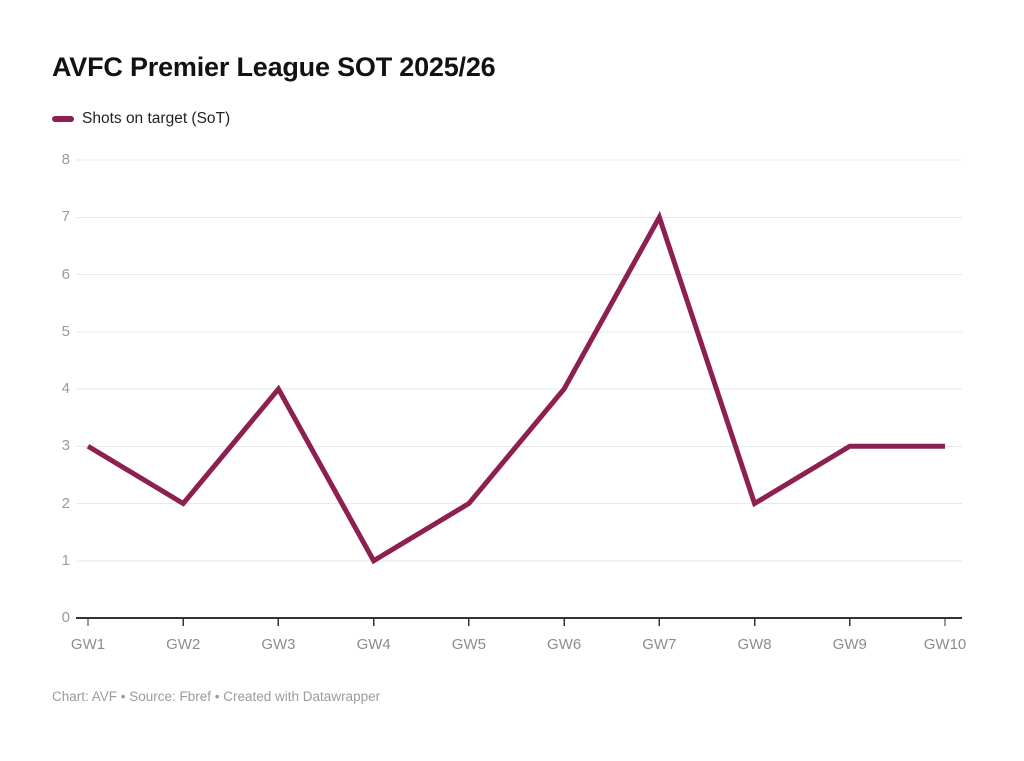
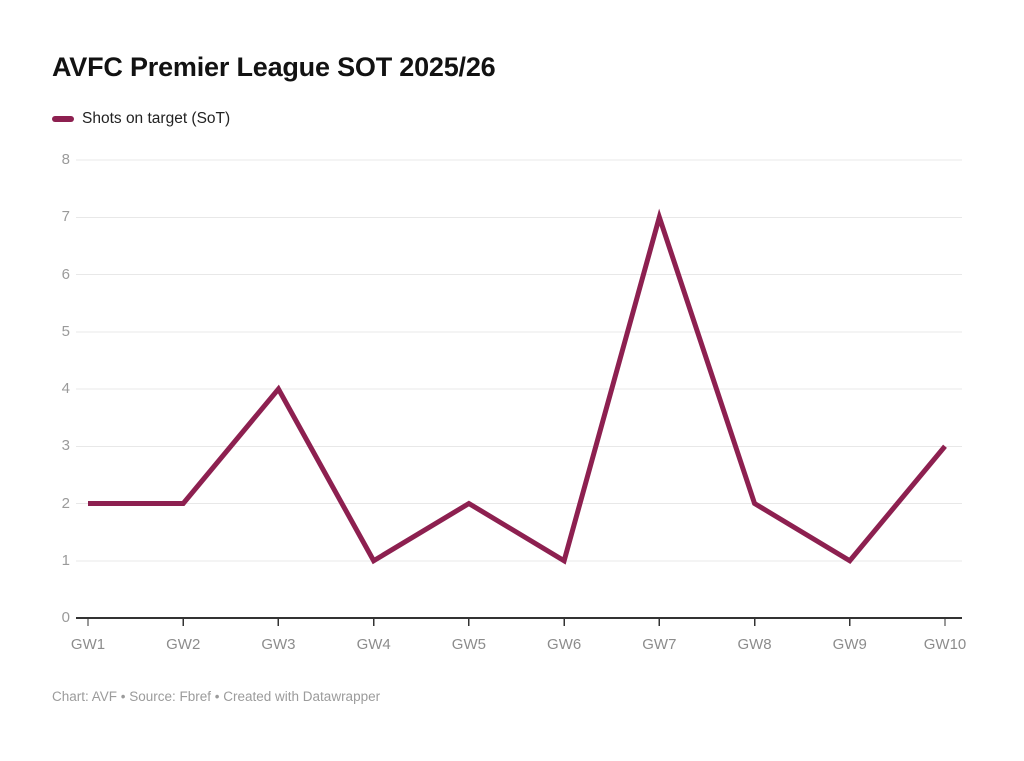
GW1: 3 -> 2
GW6: 4 -> 1
GW9: 3 -> 1
